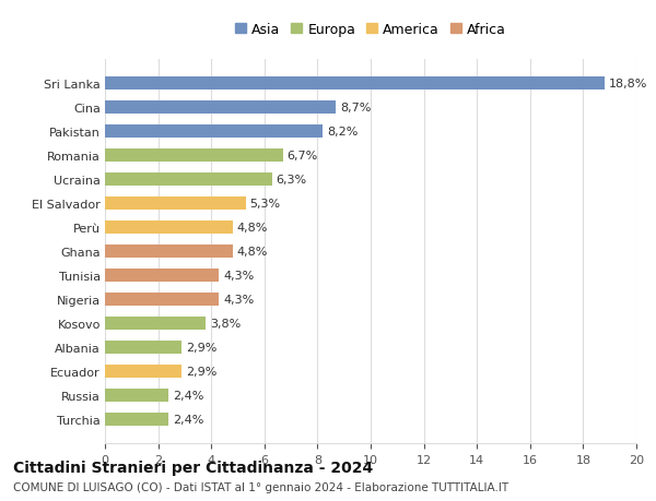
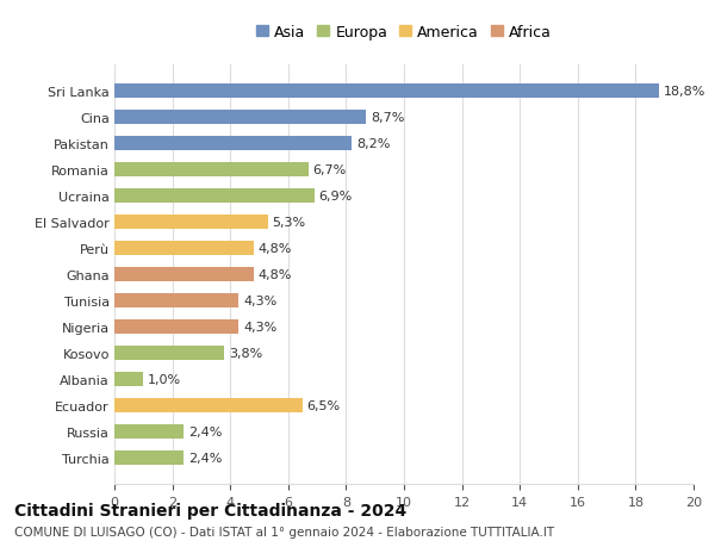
Ucraina: 6,3% -> 6,9%
Albania: 2,9% -> 1,0%
Ecuador: 2,9% -> 6,5%
